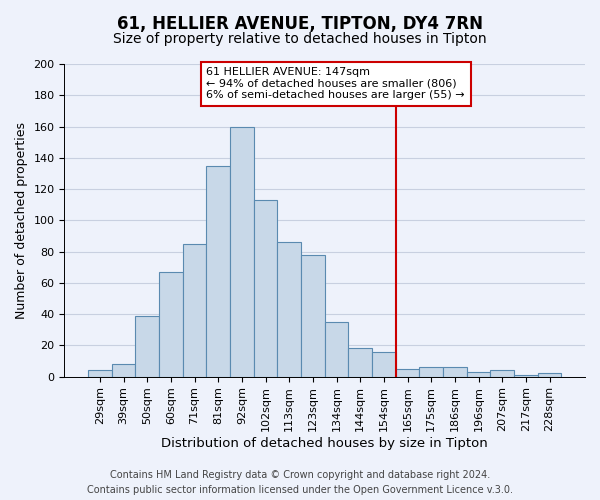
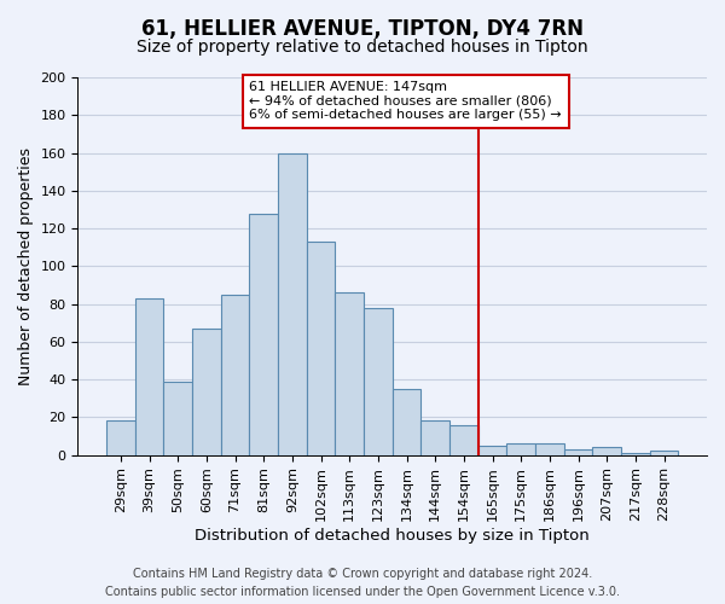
29sqm: 4 -> 18
39sqm: 8 -> 83
81sqm: 135 -> 128
